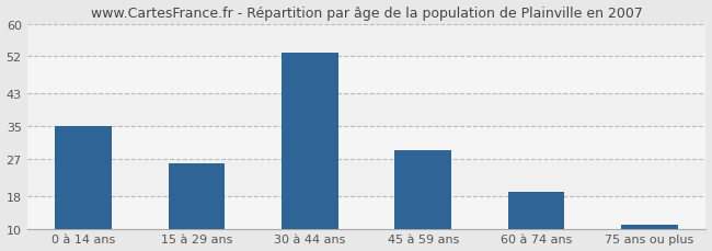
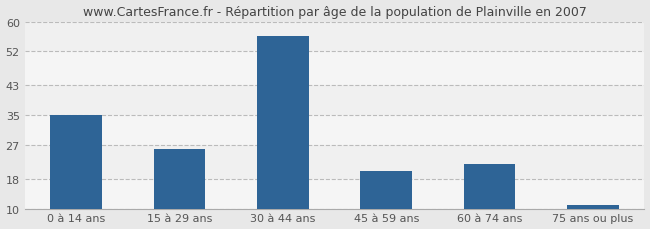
30 à 44 ans: 53 -> 56
45 à 59 ans: 29 -> 20
60 à 74 ans: 19 -> 22
